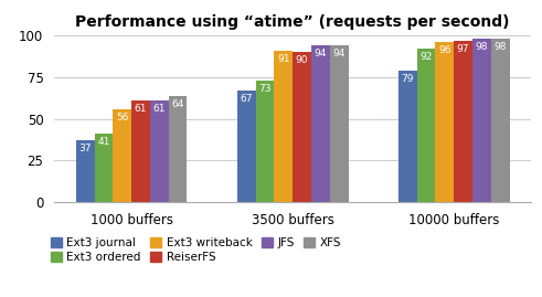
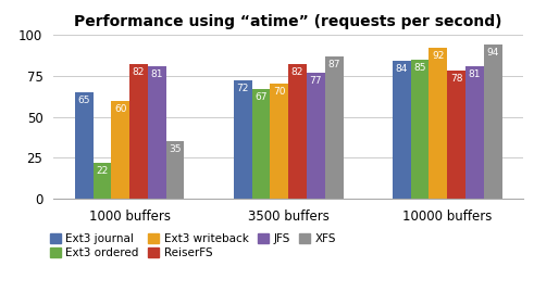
Ext3 journal/1000 buffers: 37 -> 65
Ext3 ordered/1000 buffers: 41 -> 22
Ext3 writeback/1000 buffers: 56 -> 60
ReiserFS/1000 buffers: 61 -> 82
JFS/1000 buffers: 61 -> 81
XFS/1000 buffers: 64 -> 35
Ext3 journal/3500 buffers: 67 -> 72
Ext3 ordered/3500 buffers: 73 -> 67
Ext3 writeback/3500 buffers: 91 -> 70
ReiserFS/3500 buffers: 90 -> 82
JFS/3500 buffers: 94 -> 77
XFS/3500 buffers: 94 -> 87
Ext3 journal/10000 buffers: 79 -> 84
Ext3 ordered/10000 buffers: 92 -> 85
Ext3 writeback/10000 buffers: 96 -> 92
ReiserFS/10000 buffers: 97 -> 78
JFS/10000 buffers: 98 -> 81
XFS/10000 buffers: 98 -> 94
